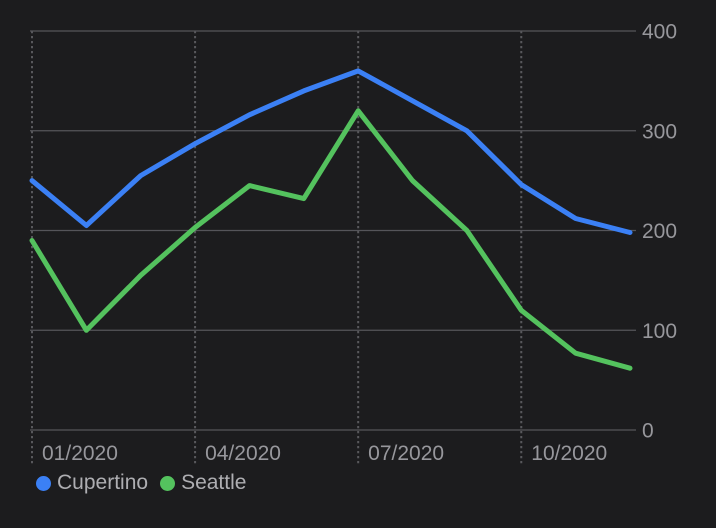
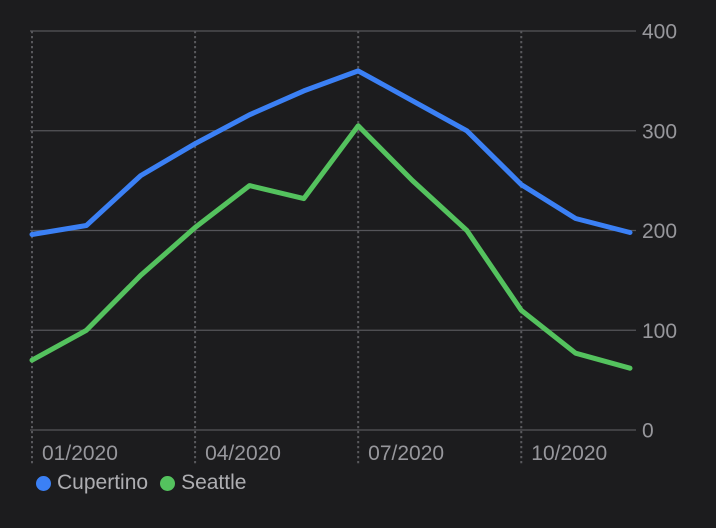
Cupertino/01/2020: 250 -> 200
Seattle/01/2020: 190 -> 70
Seattle/07/2020: 320 -> 300
